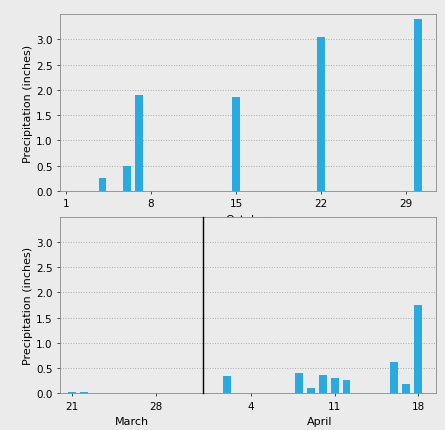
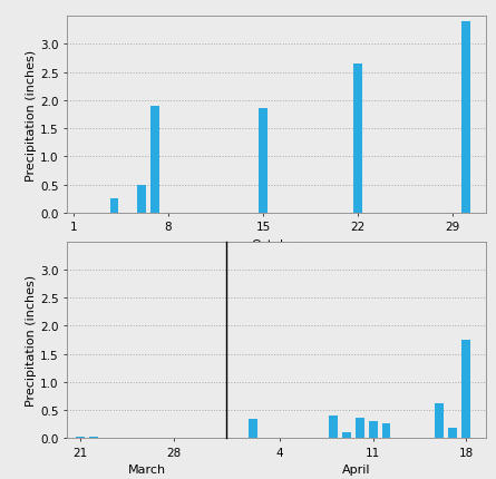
22: 3.04 -> 2.65
